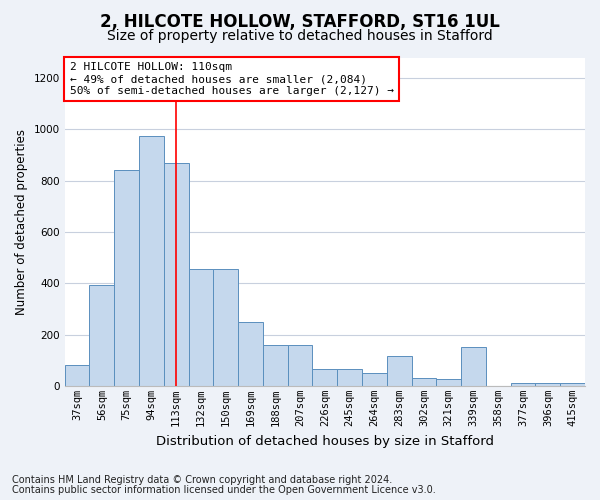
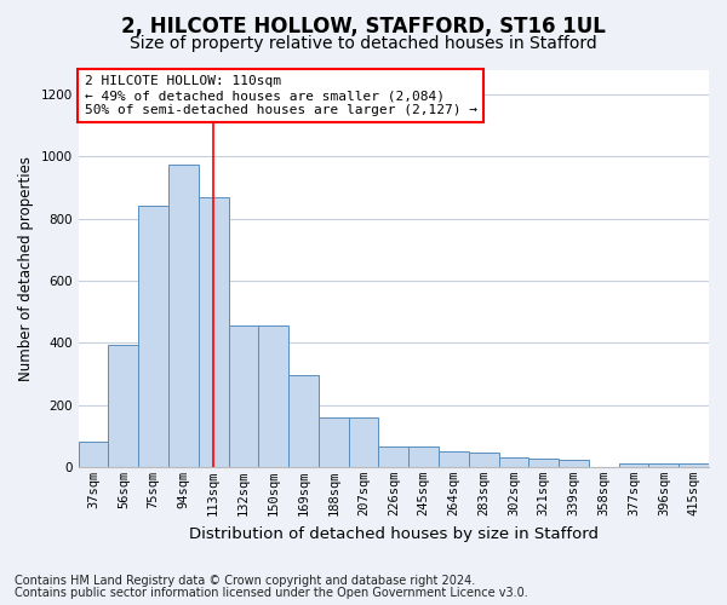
169sqm: 250 -> 295
283sqm: 115 -> 45
339sqm: 150 -> 22
